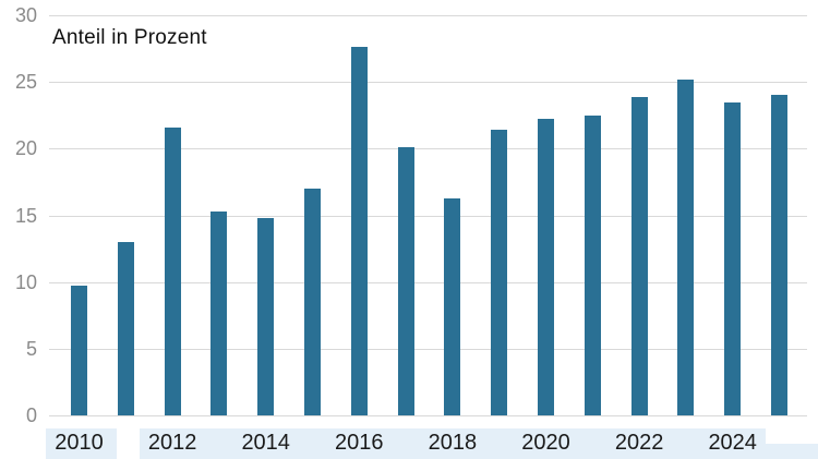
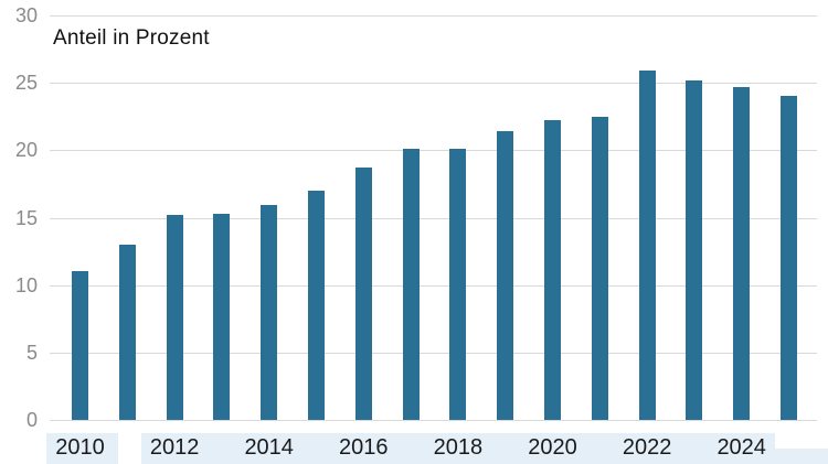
2010: 9.7 -> 11.0
2012: 21.6 -> 15.2
2014: 14.8 -> 15.9
2016: 27.6 -> 18.7
2018: 16.3 -> 20.1
2022: 23.9 -> 25.9
2024: 23.5 -> 24.7
